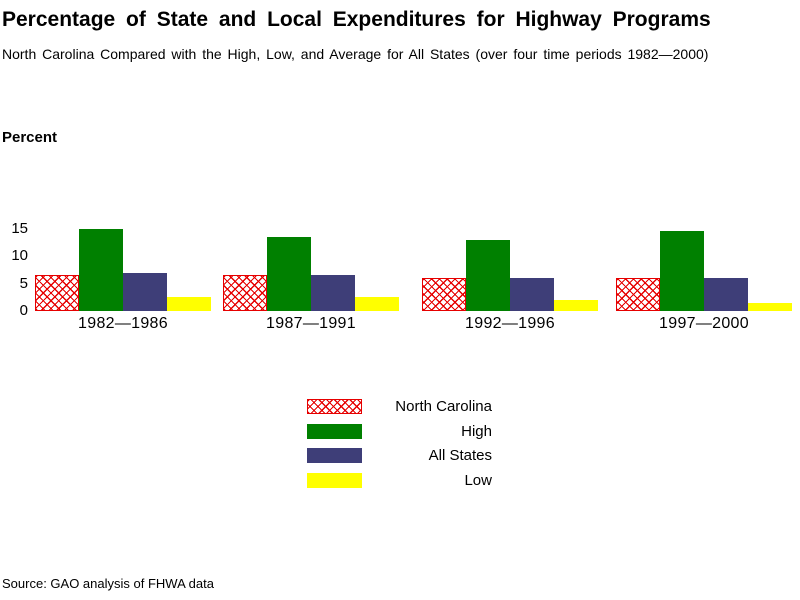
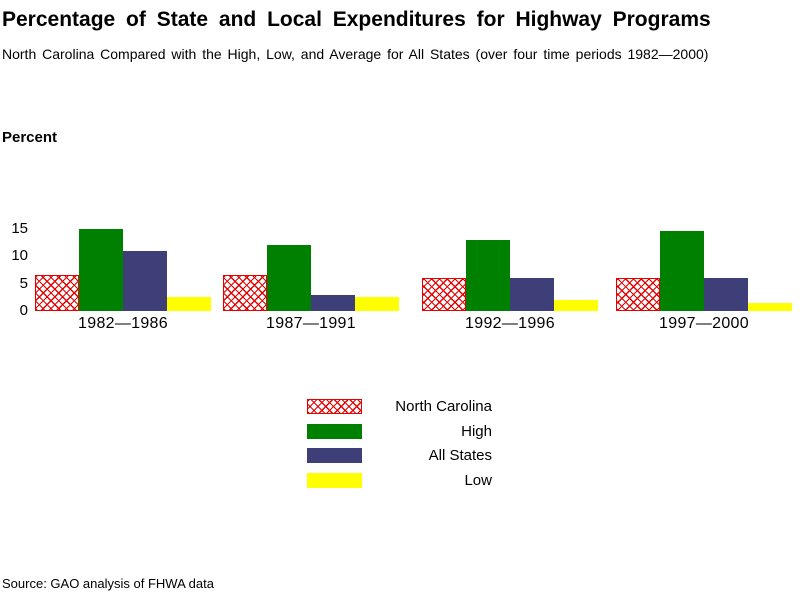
All States/1982—1986: 7 -> 11
High/1987—1991: 14 -> 12
All States/1987—1991: 6 -> 3
